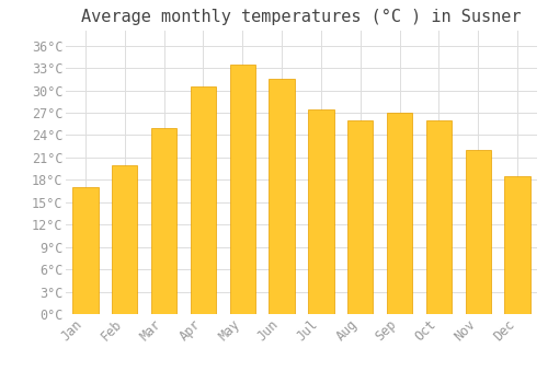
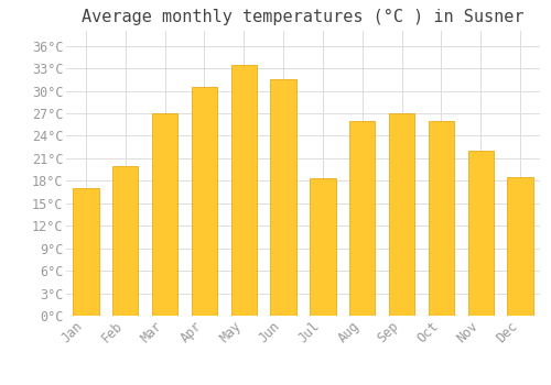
Mar: 25.0°C -> 27.0°C
Jul: 27.5°C -> 18.4°C
